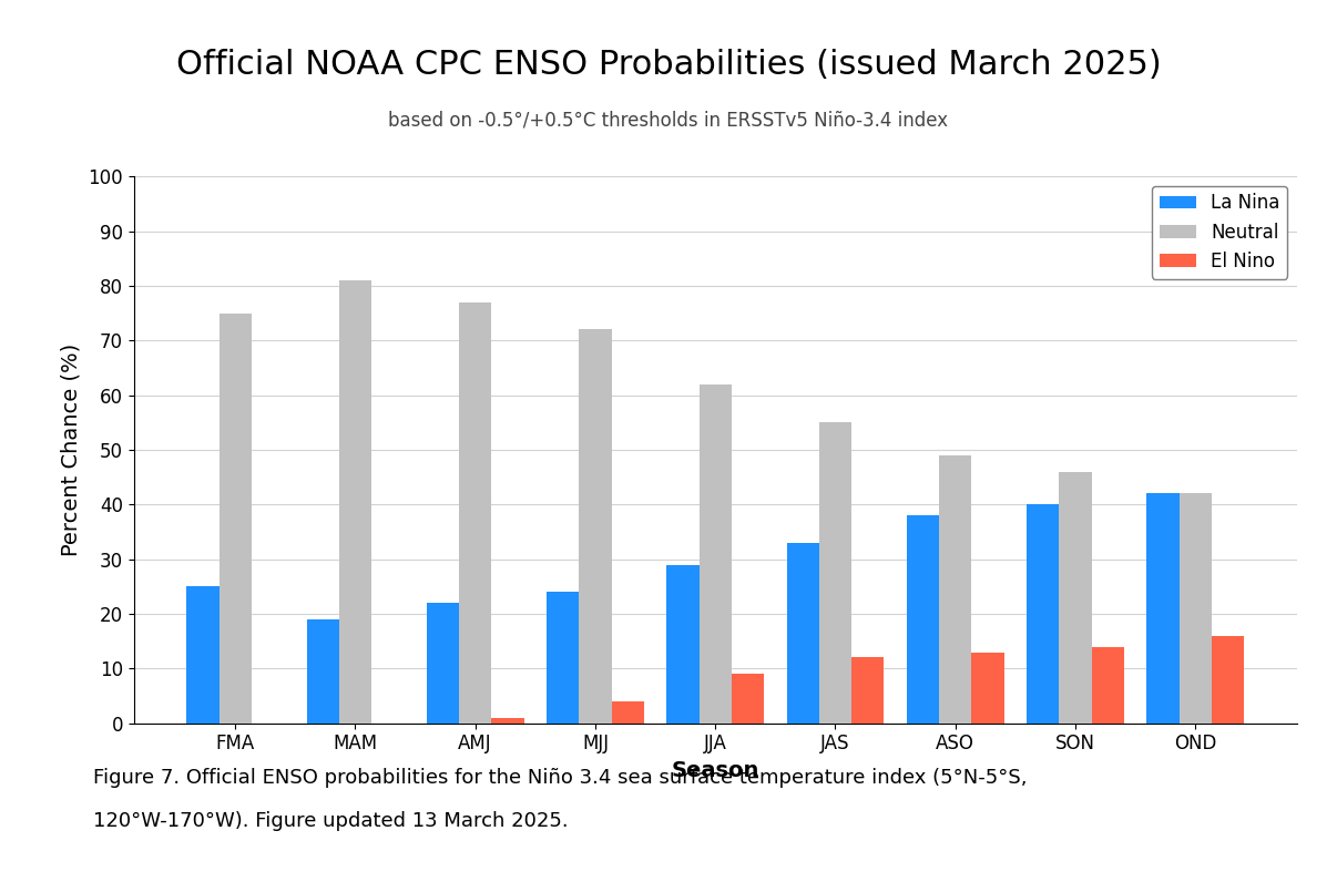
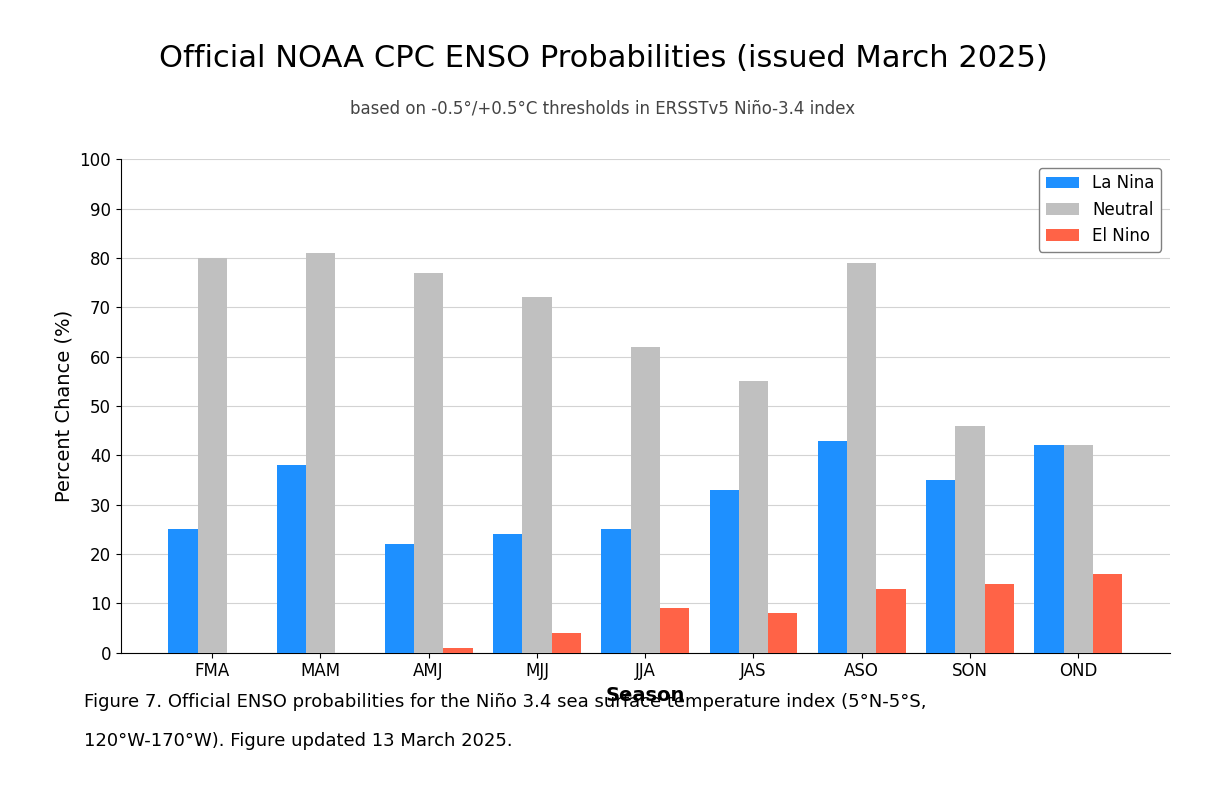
Neutral/FMA: 75 -> 80
La Nina/MAM: 19 -> 38
La Nina/JJA: 29 -> 25
El Nino/JAS: 12 -> 8
La Nina/ASO: 38 -> 43
Neutral/ASO: 49 -> 79
La Nina/SON: 40 -> 35
